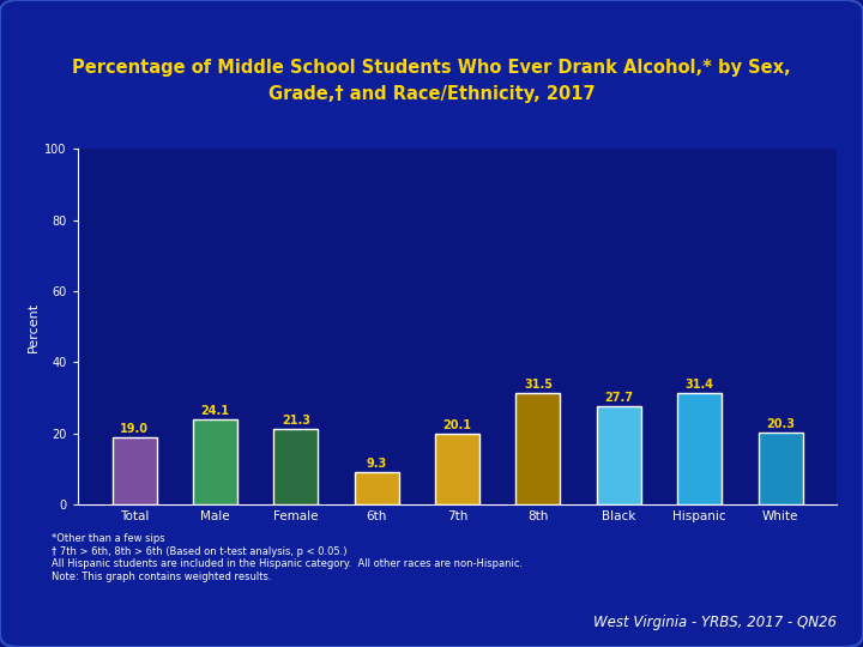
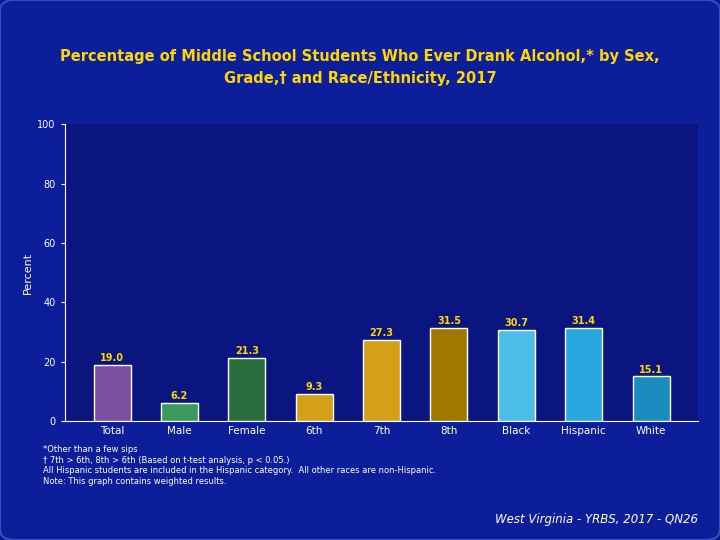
Male: 24.1 -> 6.2
7th: 20.1 -> 27.3
Black: 27.7 -> 30.7
White: 20.3 -> 15.1
